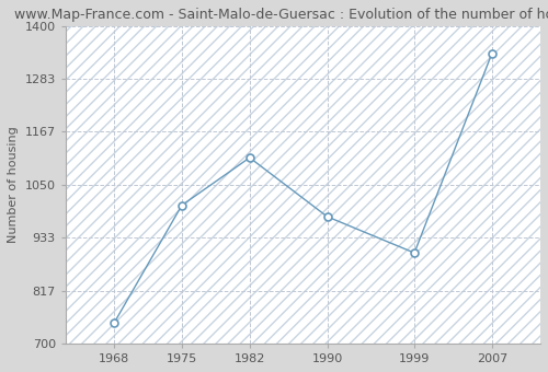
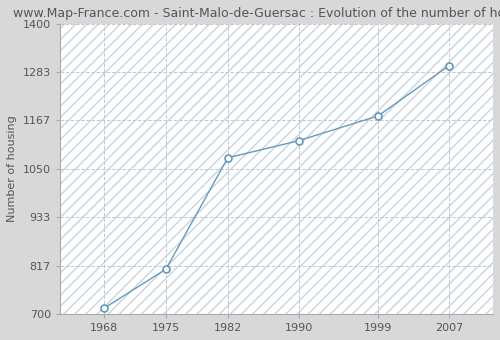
1968: 745 -> 714
1975: 1005 -> 808
1982: 1110 -> 1077
1990: 980 -> 1118
1999: 900 -> 1178
2007: 1340 -> 1299
